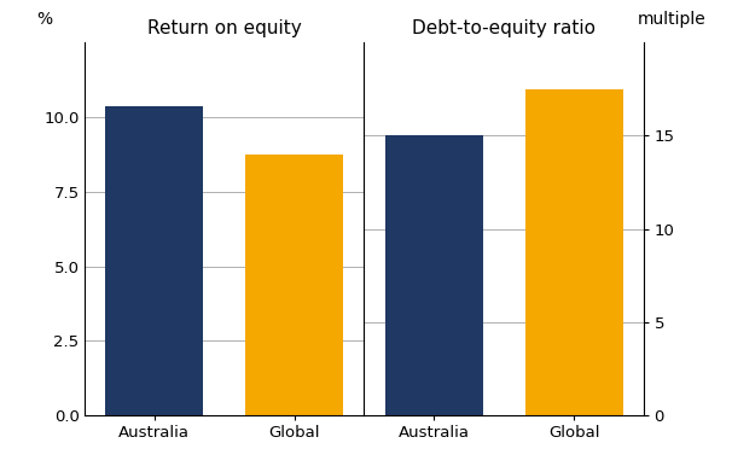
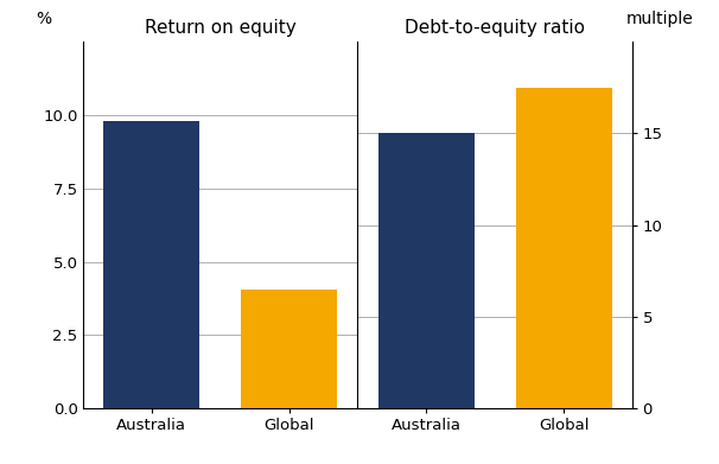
Return on equity/Australia: 10.35 -> 9.80
Return on equity/Global: 8.75 -> 4.05
